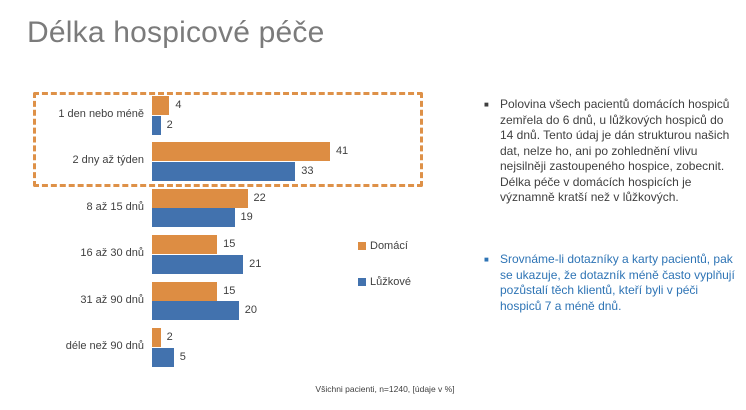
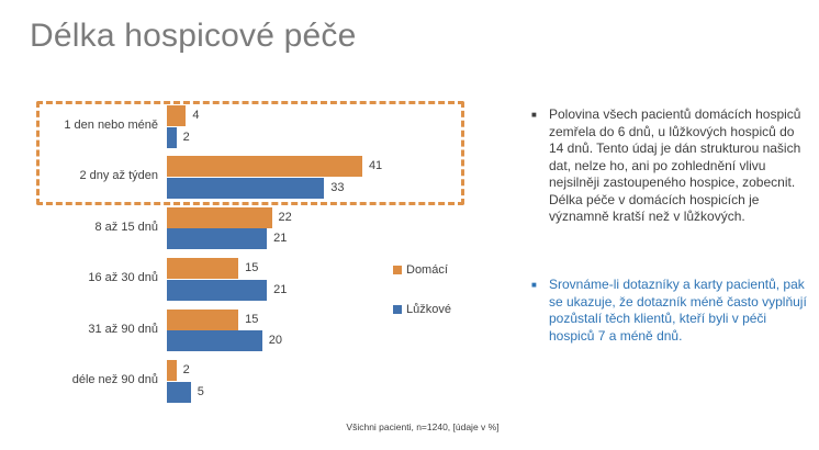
Lůžkové/8 až 15 dnů: 19 -> 21
